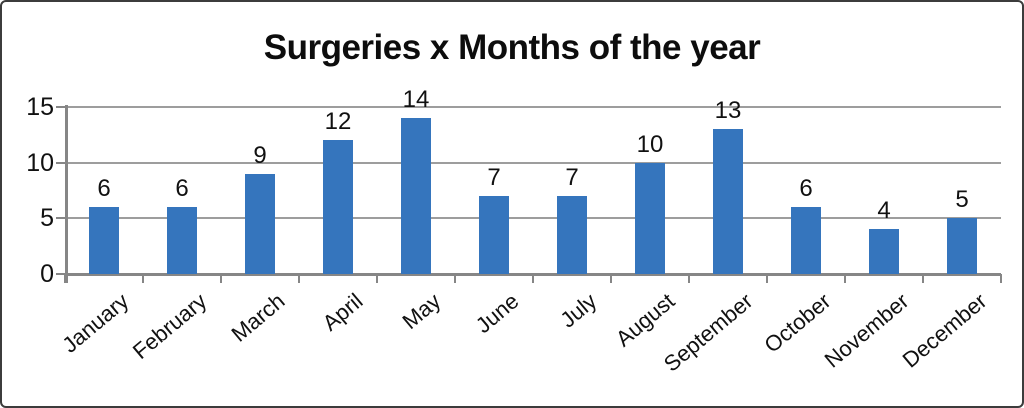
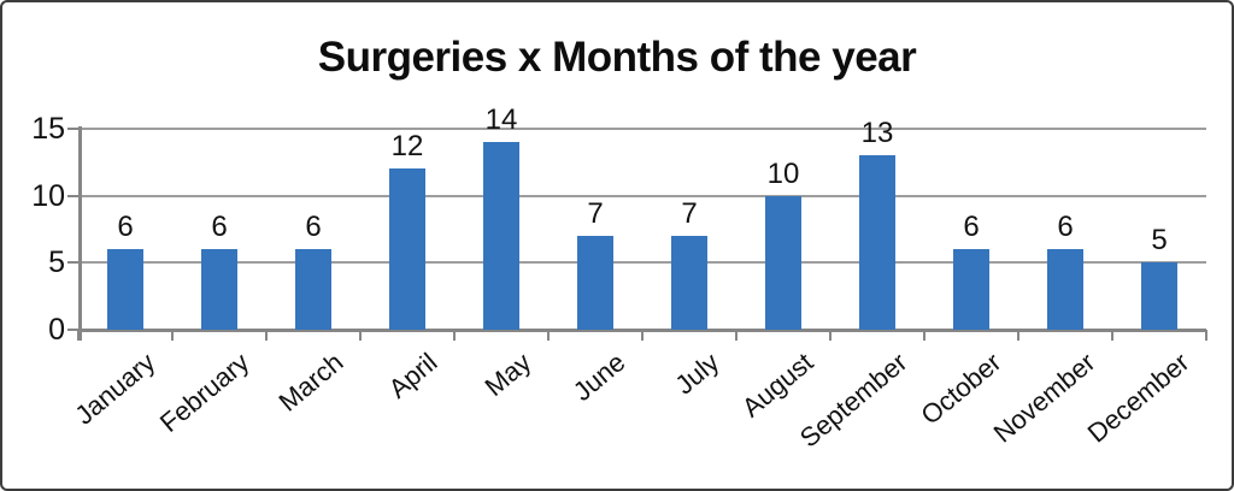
March: 9 -> 6
November: 4 -> 6
